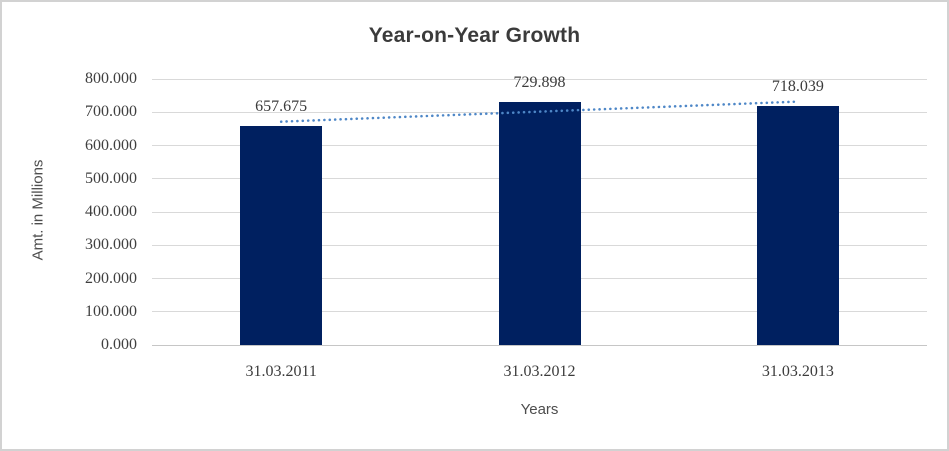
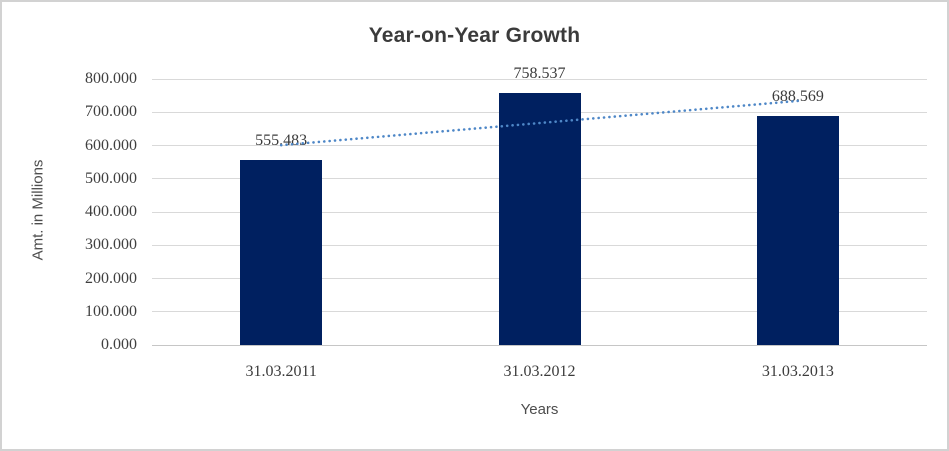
31.03.2011: 657.675 -> 555.483
31.03.2012: 729.898 -> 758.537
31.03.2013: 718.039 -> 688.569
